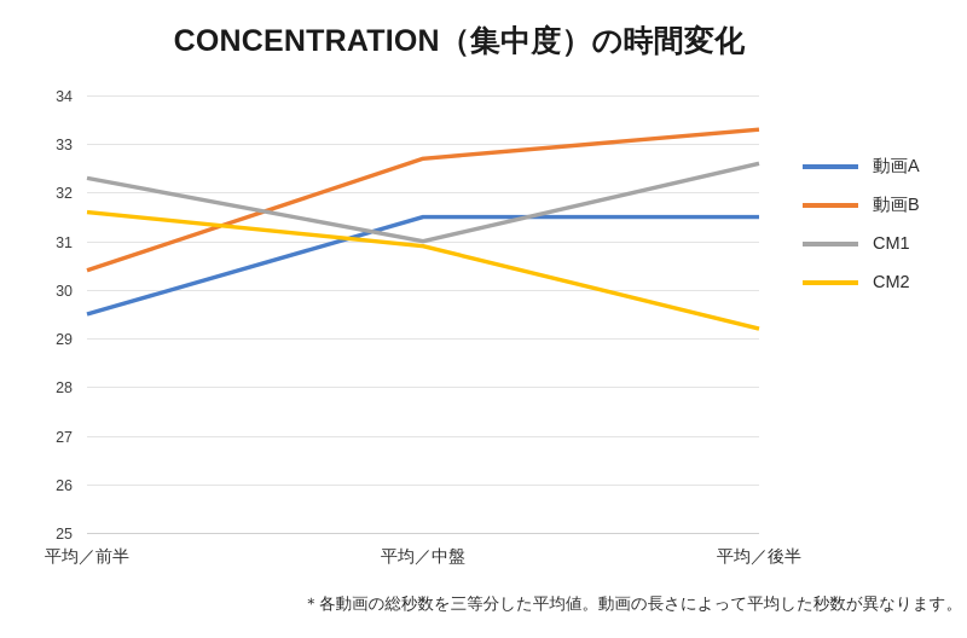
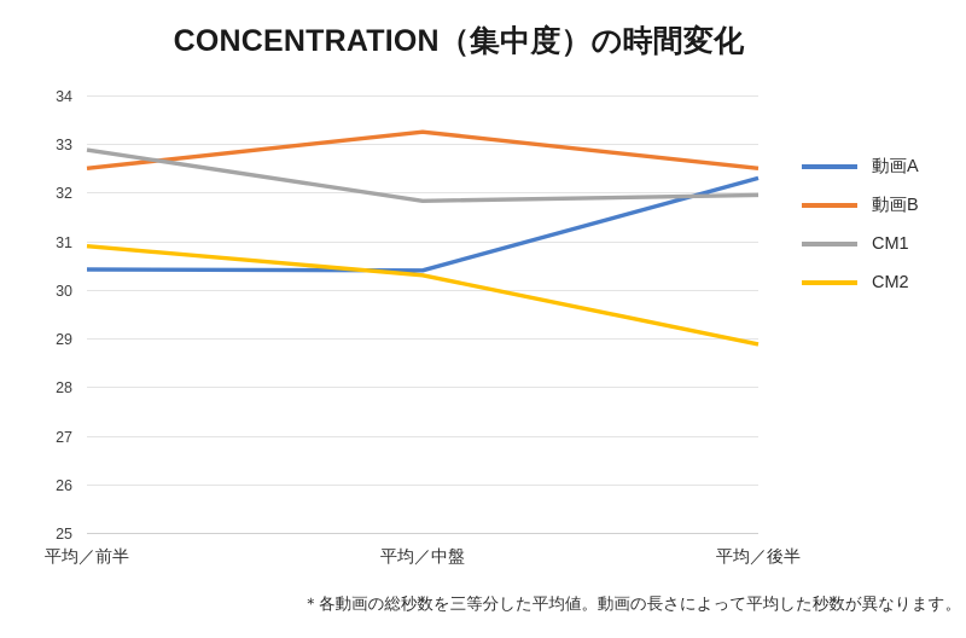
動画A/平均／前半: 29.5 -> 30.4
動画B/平均／前半: 30.4 -> 32.5
CM1/平均／前半: 32.3 -> 32.9
CM2/平均／前半: 31.6 -> 30.9
動画A/平均／中盤: 31.5 -> 30.4
動画B/平均／中盤: 32.7 -> 33.2
CM1/平均／中盤: 31.0 -> 31.8
CM2/平均／中盤: 30.9 -> 30.3
動画A/平均／後半: 31.5 -> 32.3
動画B/平均／後半: 33.3 -> 32.5
CM1/平均／後半: 32.6 -> 31.9
CM2/平均／後半: 29.2 -> 28.9
